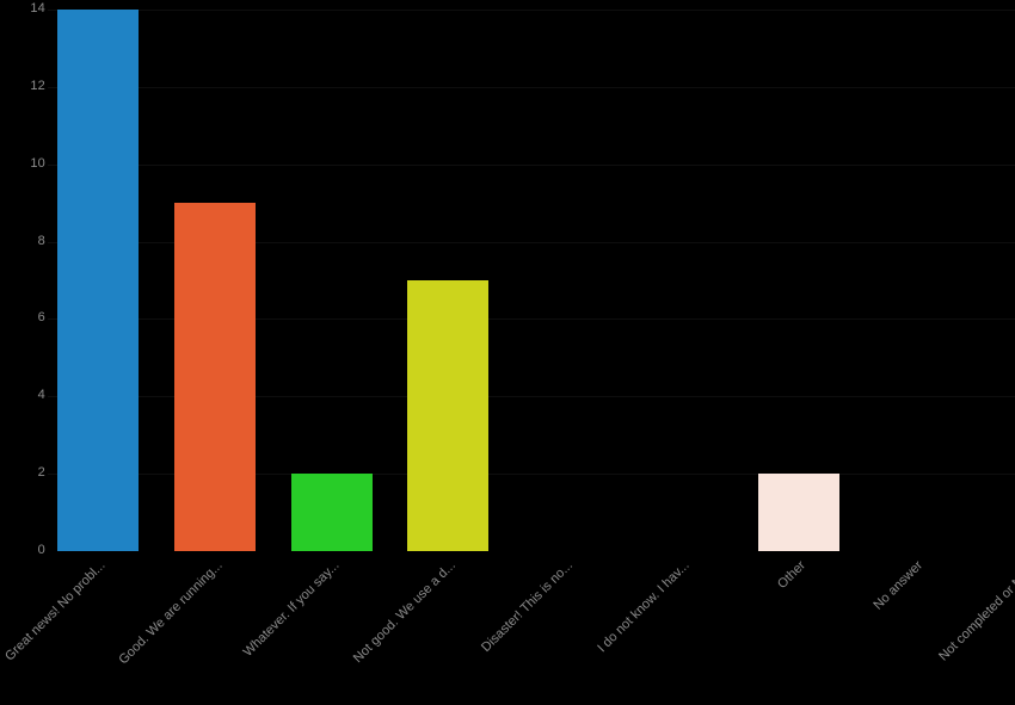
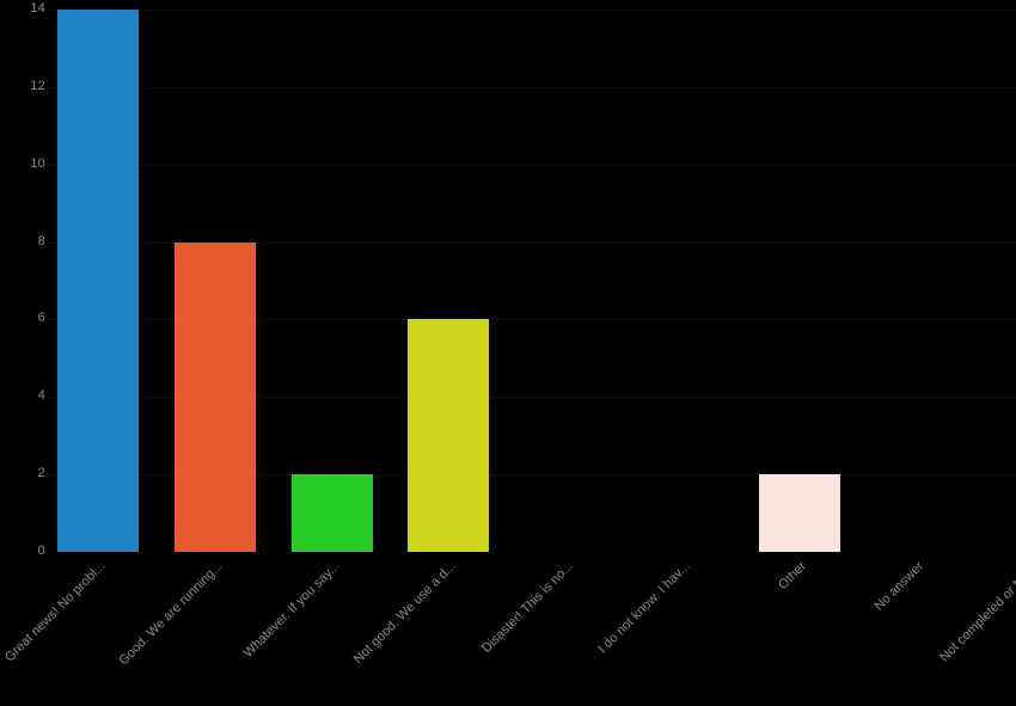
Good. We are running...: 9 -> 8
Not good. We use a d...: 7 -> 6
